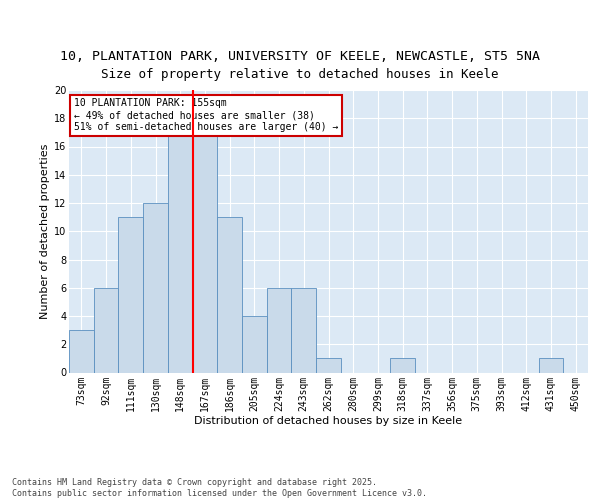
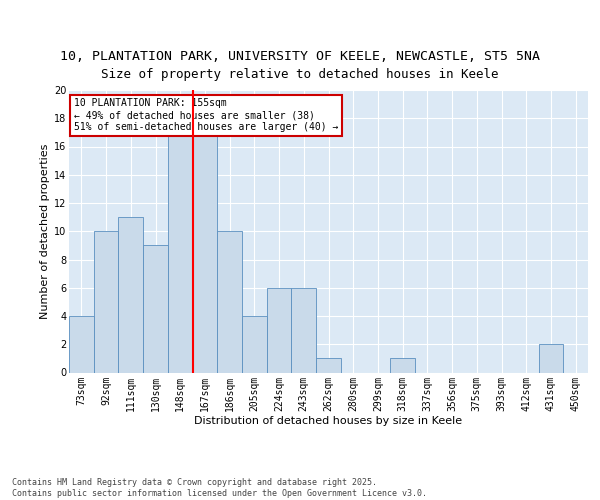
73sqm: 3 -> 4
92sqm: 6 -> 10
130sqm: 12 -> 9
186sqm: 11 -> 10
431sqm: 1 -> 2
